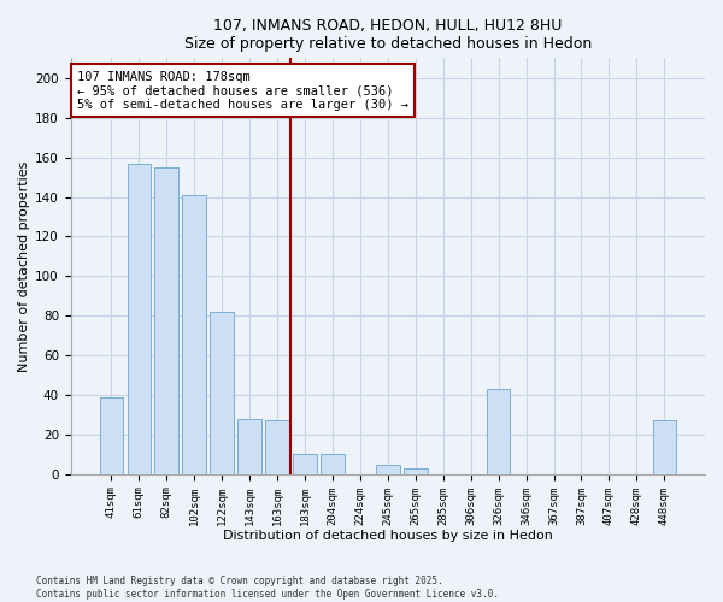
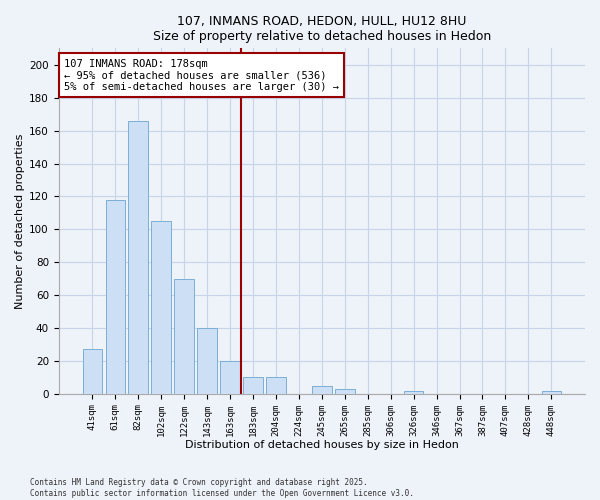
41sqm: 39 -> 27
61sqm: 157 -> 118
82sqm: 155 -> 166
102sqm: 141 -> 105
122sqm: 82 -> 70
143sqm: 28 -> 40
163sqm: 27 -> 20
326sqm: 43 -> 2
448sqm: 27 -> 2
